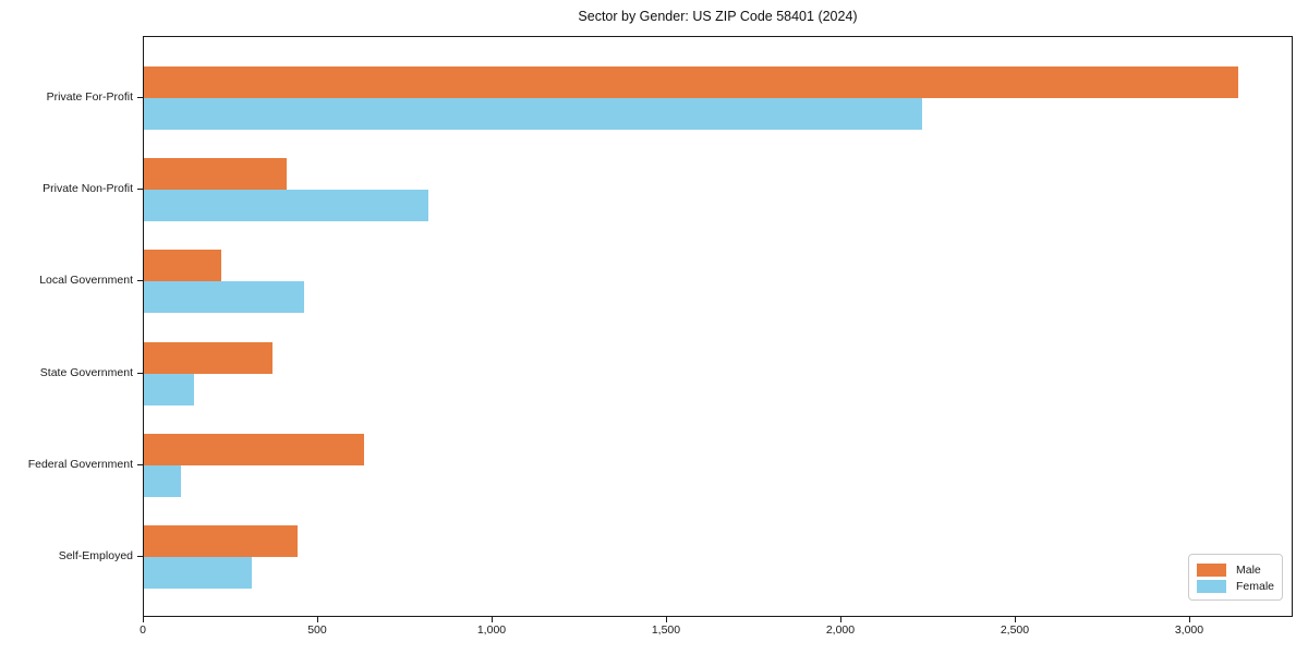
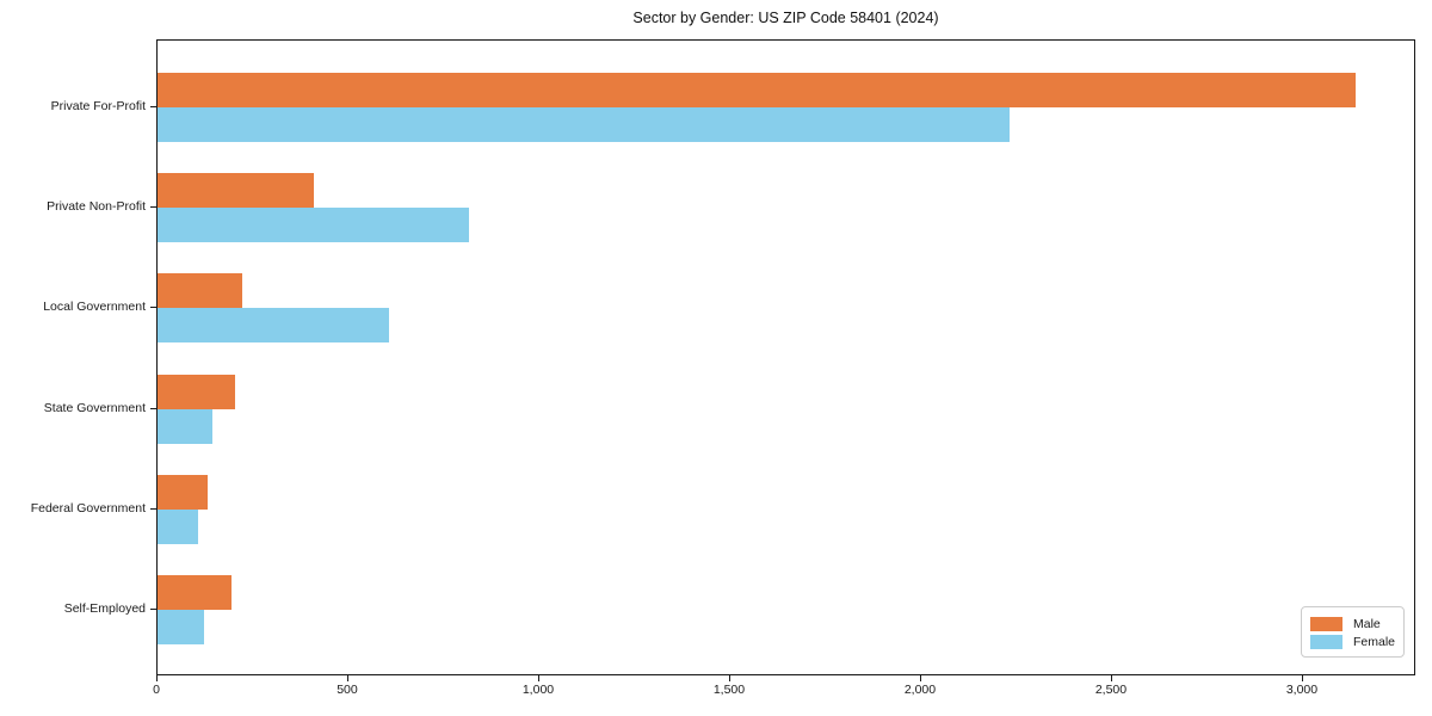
Female/Local Government: 460 -> 610
Male/State Government: 370 -> 200
Male/Federal Government: 630 -> 130
Male/Self-Employed: 440 -> 190
Female/Self-Employed: 310 -> 120
